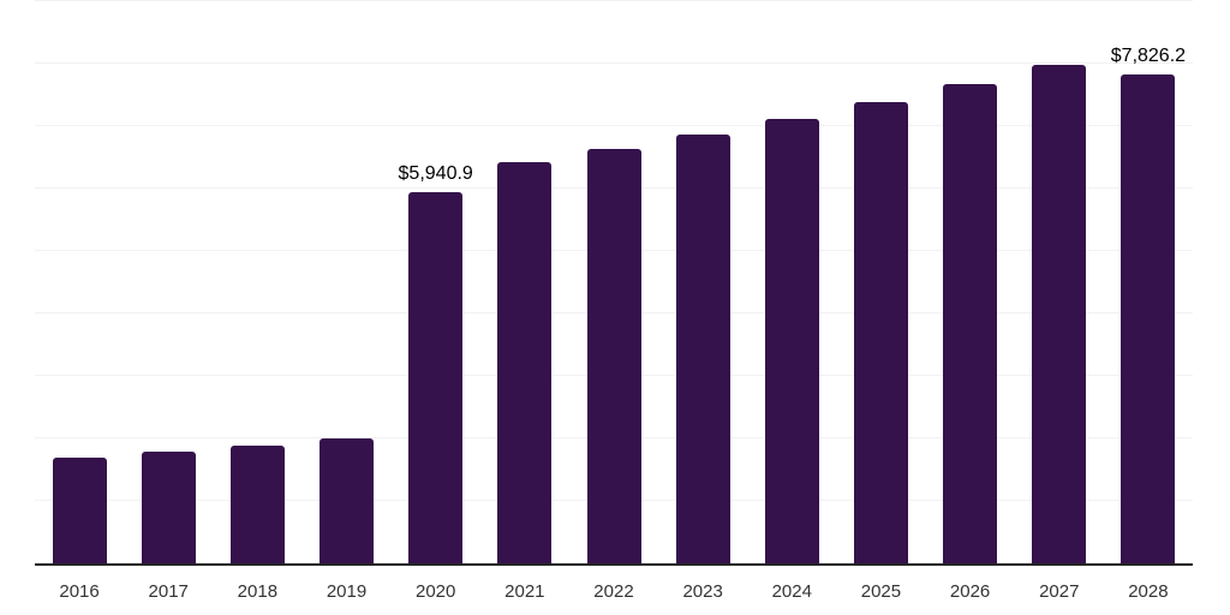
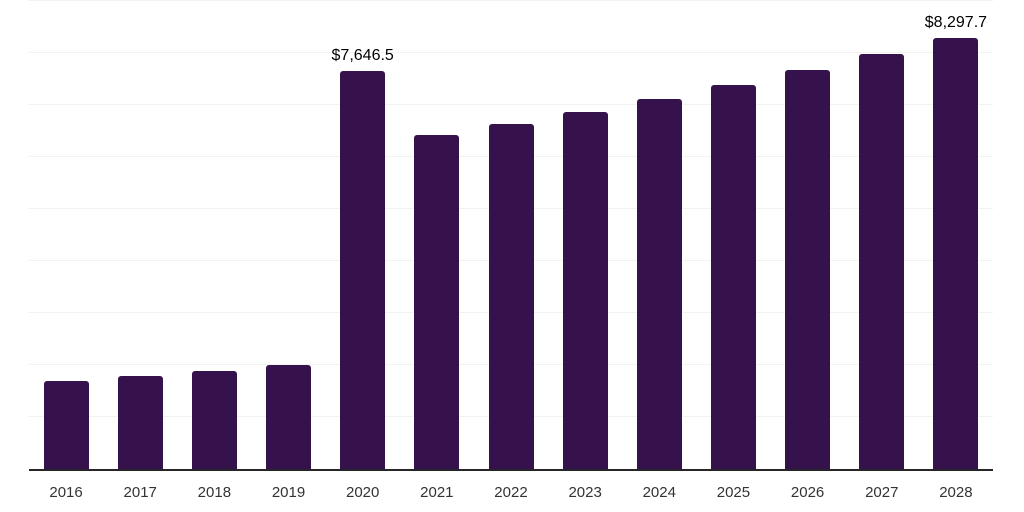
2020: $5,940.9 -> $7,646.5
2028: $7,826.2 -> $8,297.7
